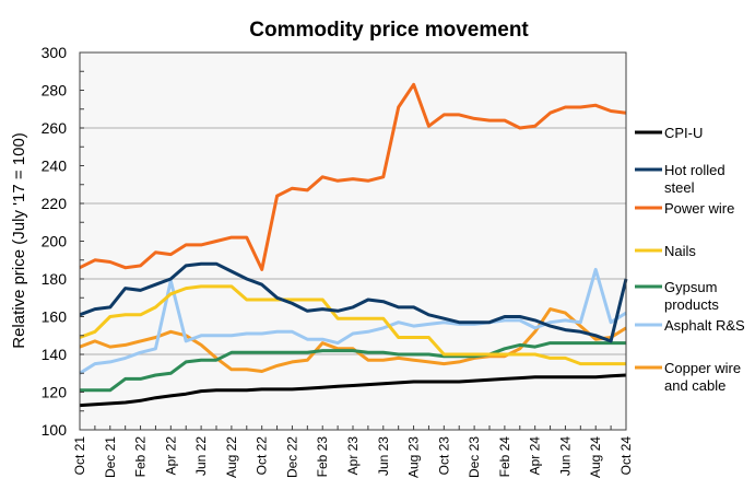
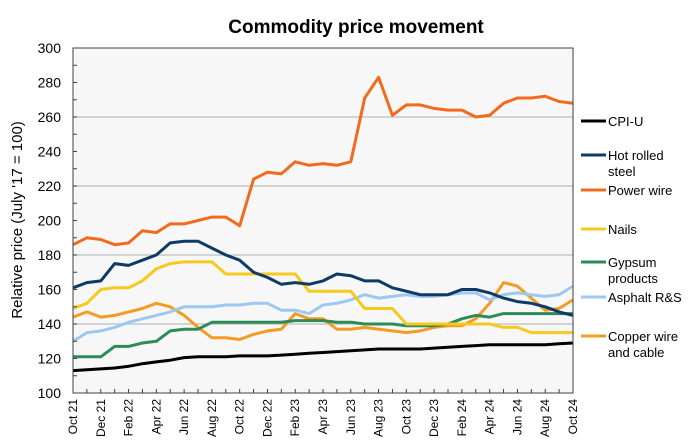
Asphalt R&S/Apr 22: 179 -> 145
Power wire/Oct 22: 185 -> 197
Asphalt R&S/Aug 24: 185 -> 156
Hot rolled steel/Oct 24: 180 -> 145
